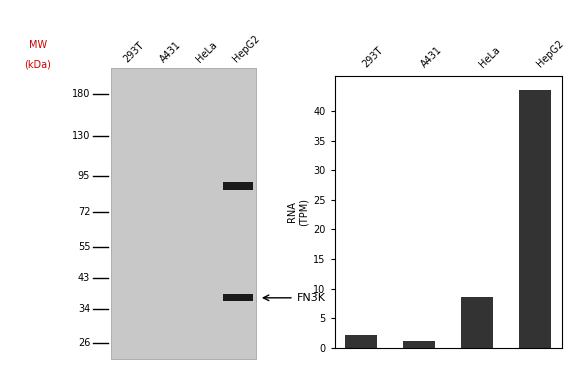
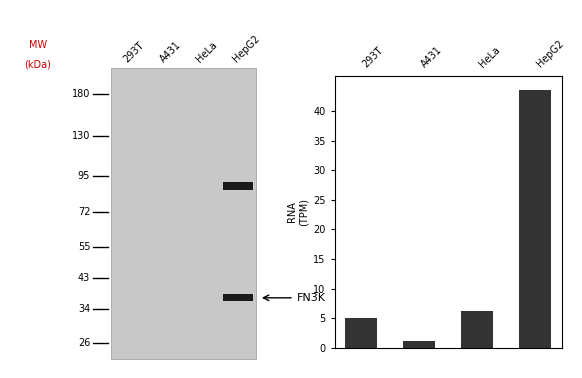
293T: 2.2 -> 5.0
HeLa: 8.5 -> 6.2
